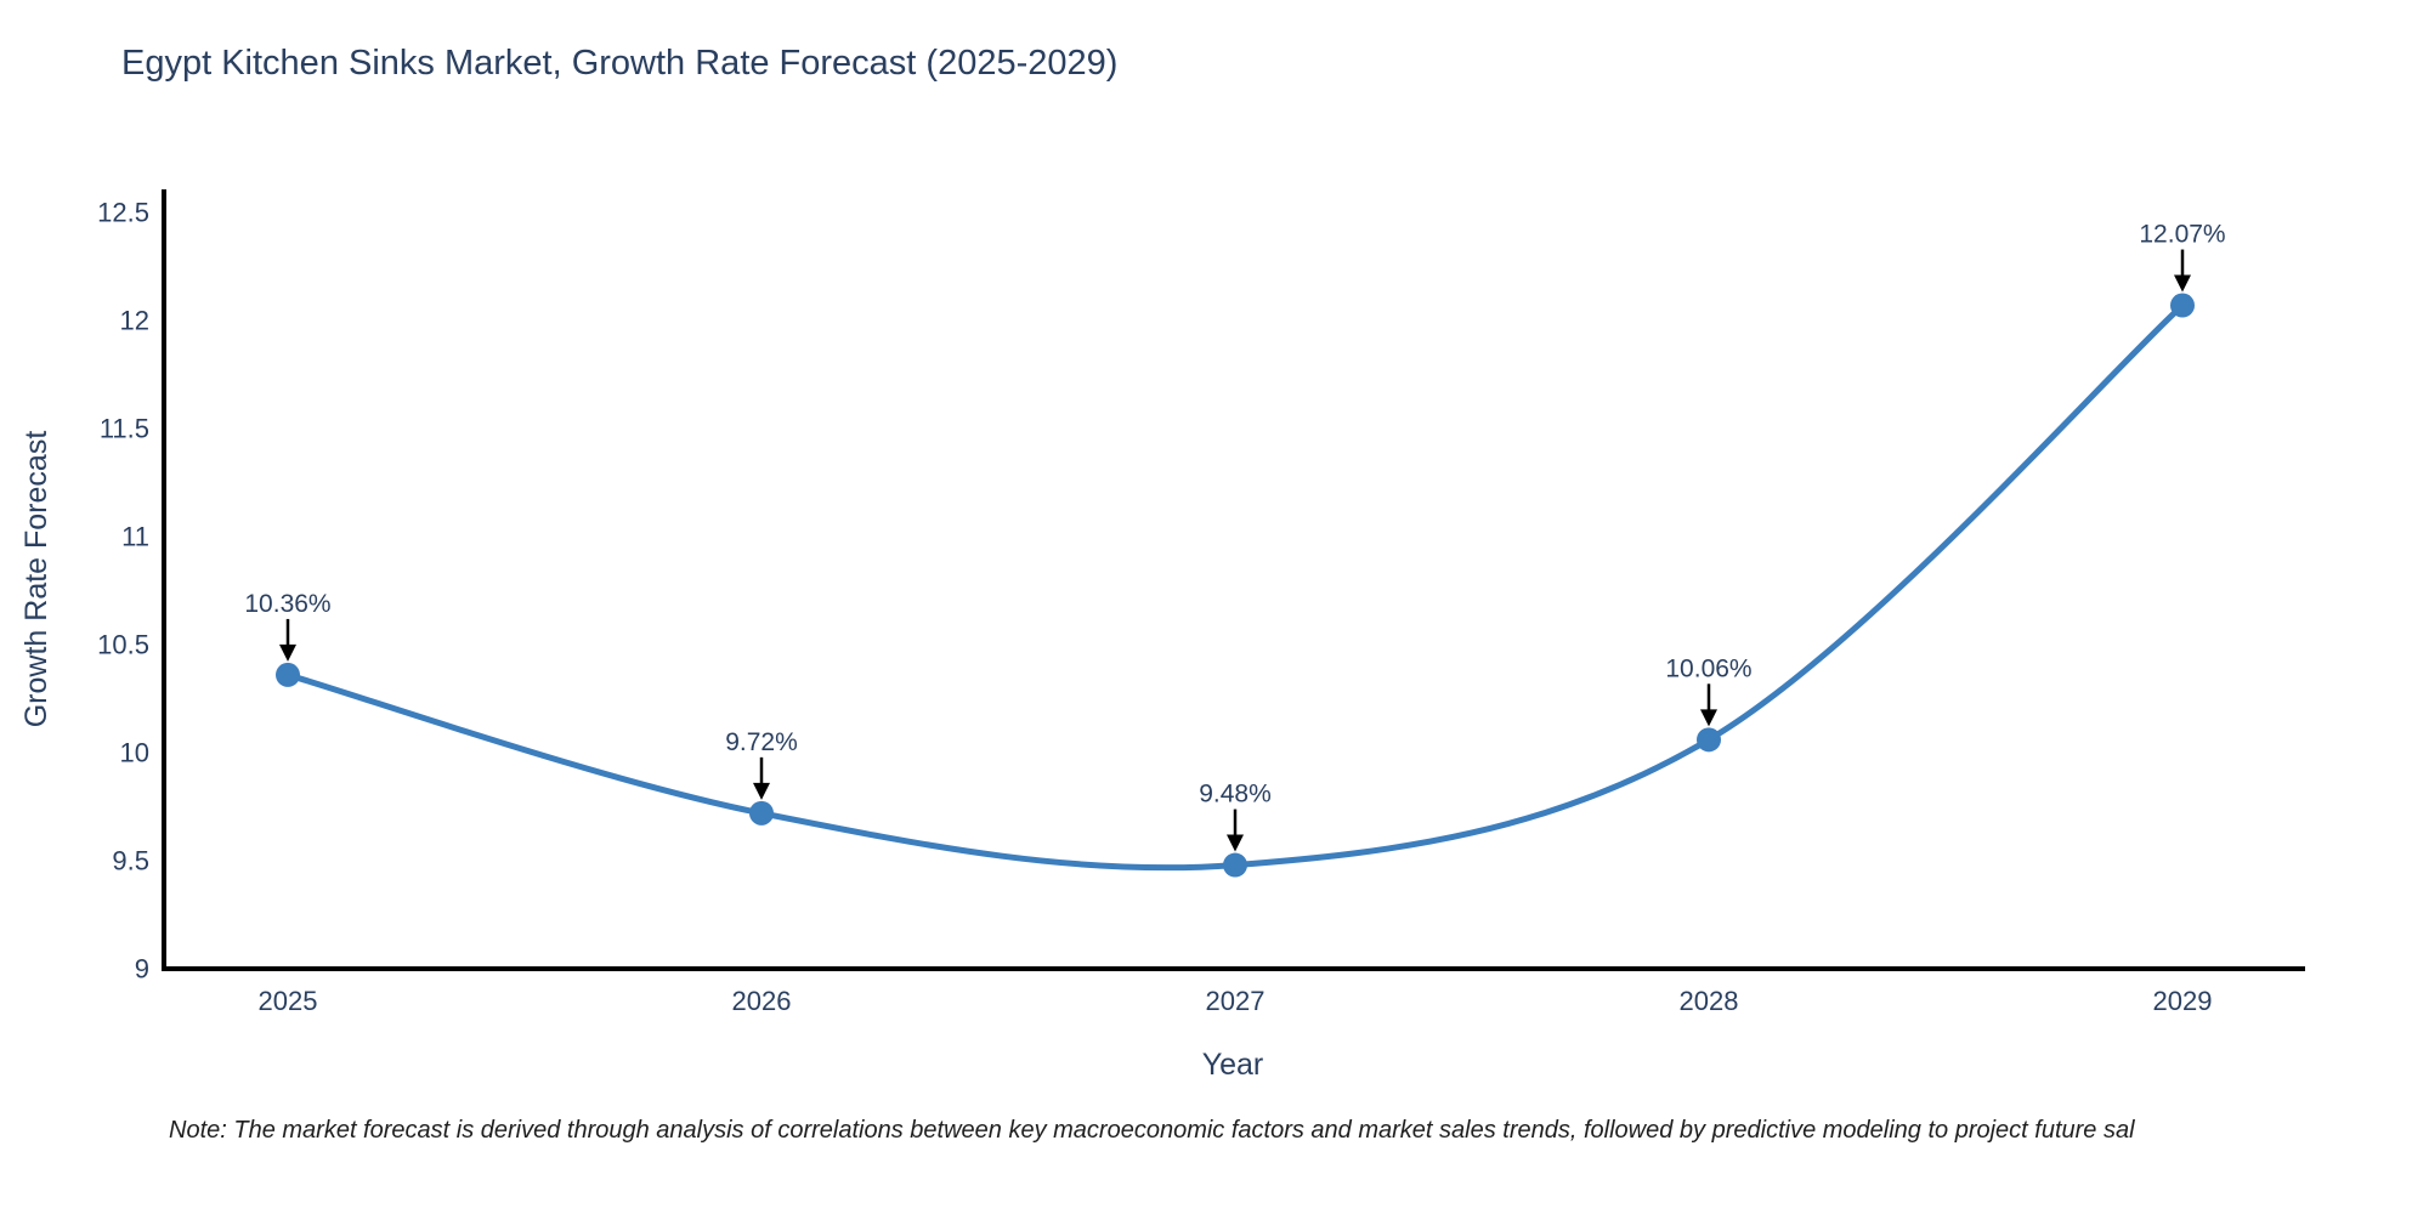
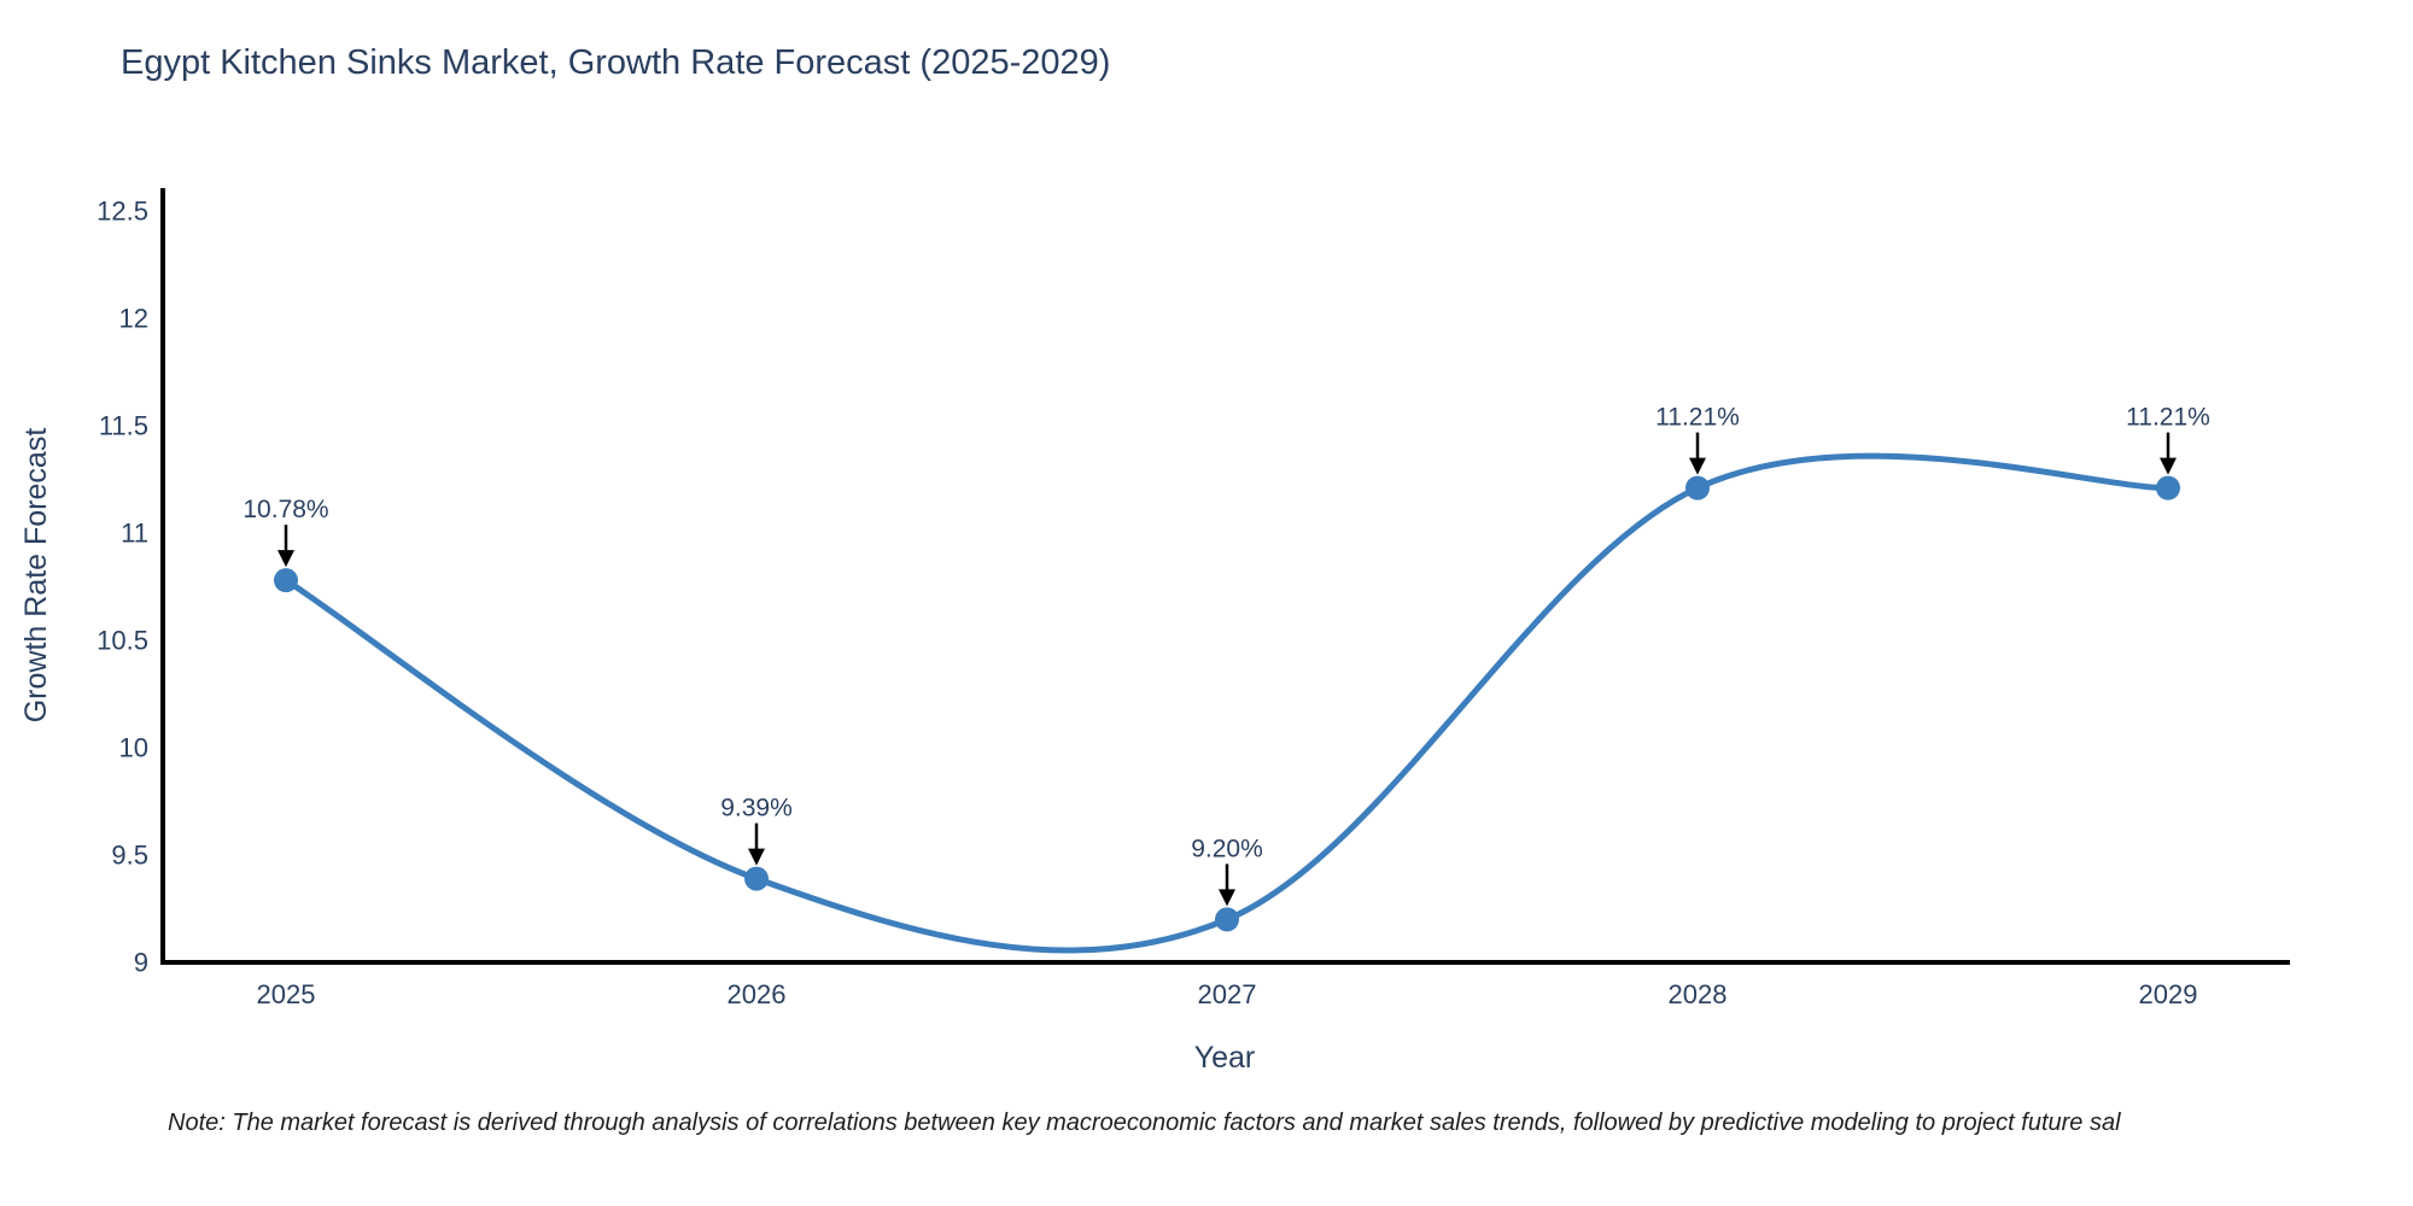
2025: 10.36% -> 10.78%
2026: 9.72% -> 9.39%
2027: 9.48% -> 9.20%
2028: 10.06% -> 11.21%
2029: 12.07% -> 11.21%
